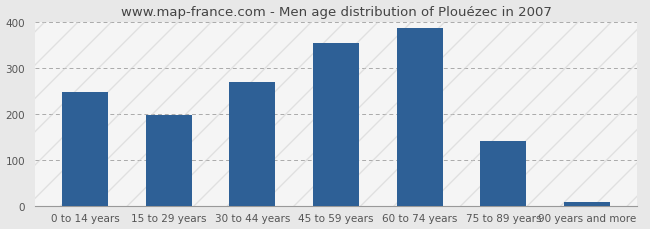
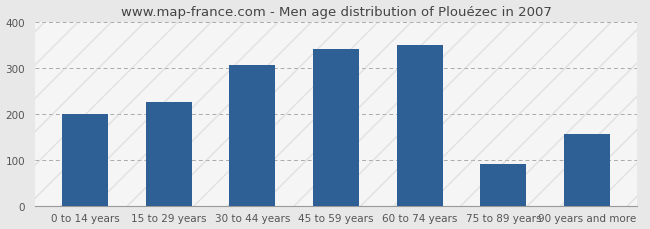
0 to 14 years: 247 -> 200
15 to 29 years: 196 -> 225
30 to 44 years: 268 -> 305
45 to 59 years: 354 -> 340
60 to 74 years: 385 -> 350
75 to 89 years: 140 -> 90
90 years and more: 8 -> 155
